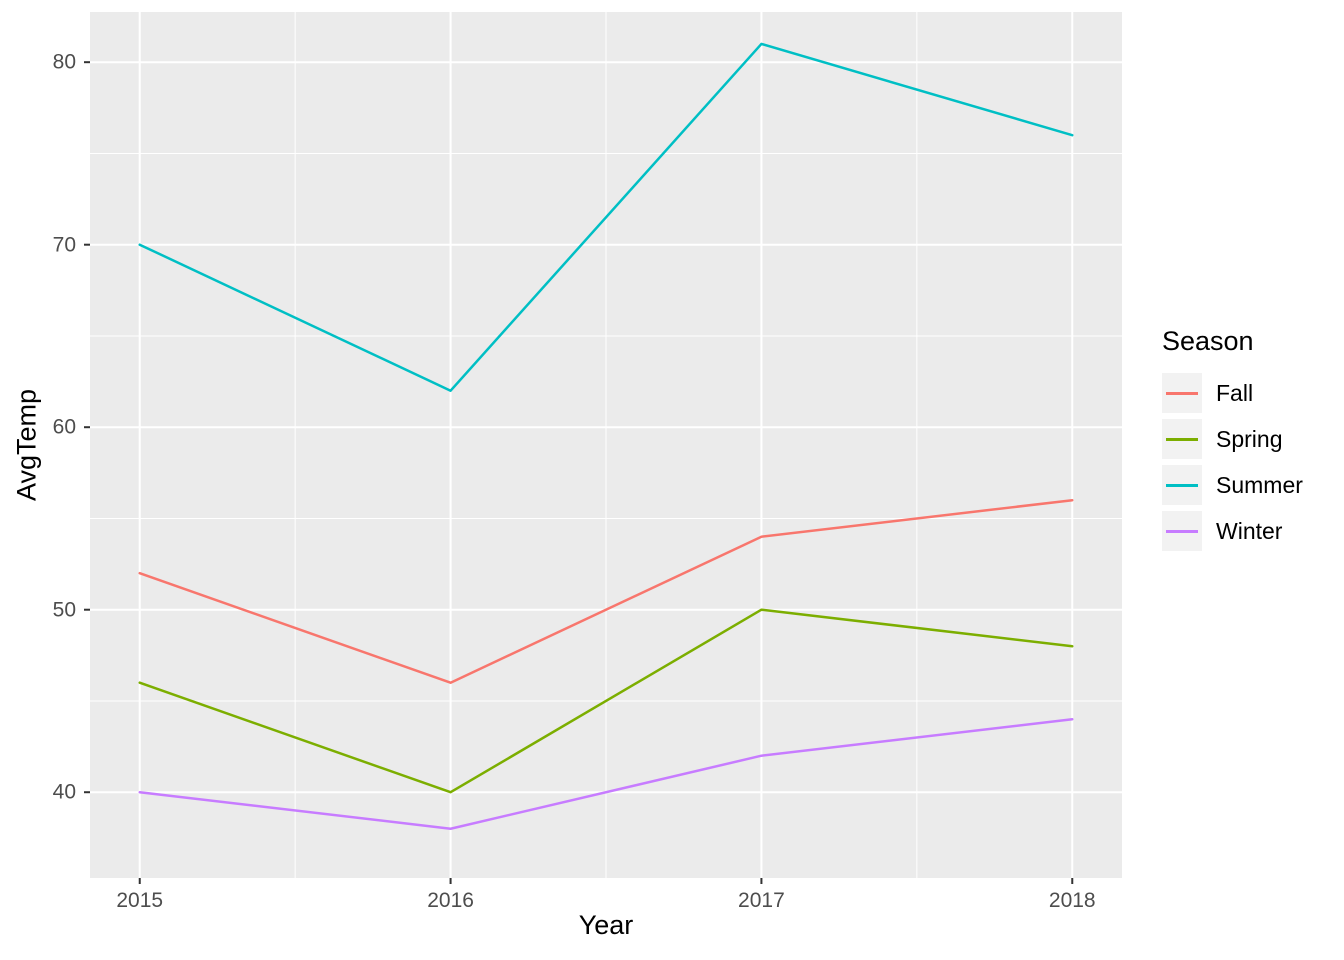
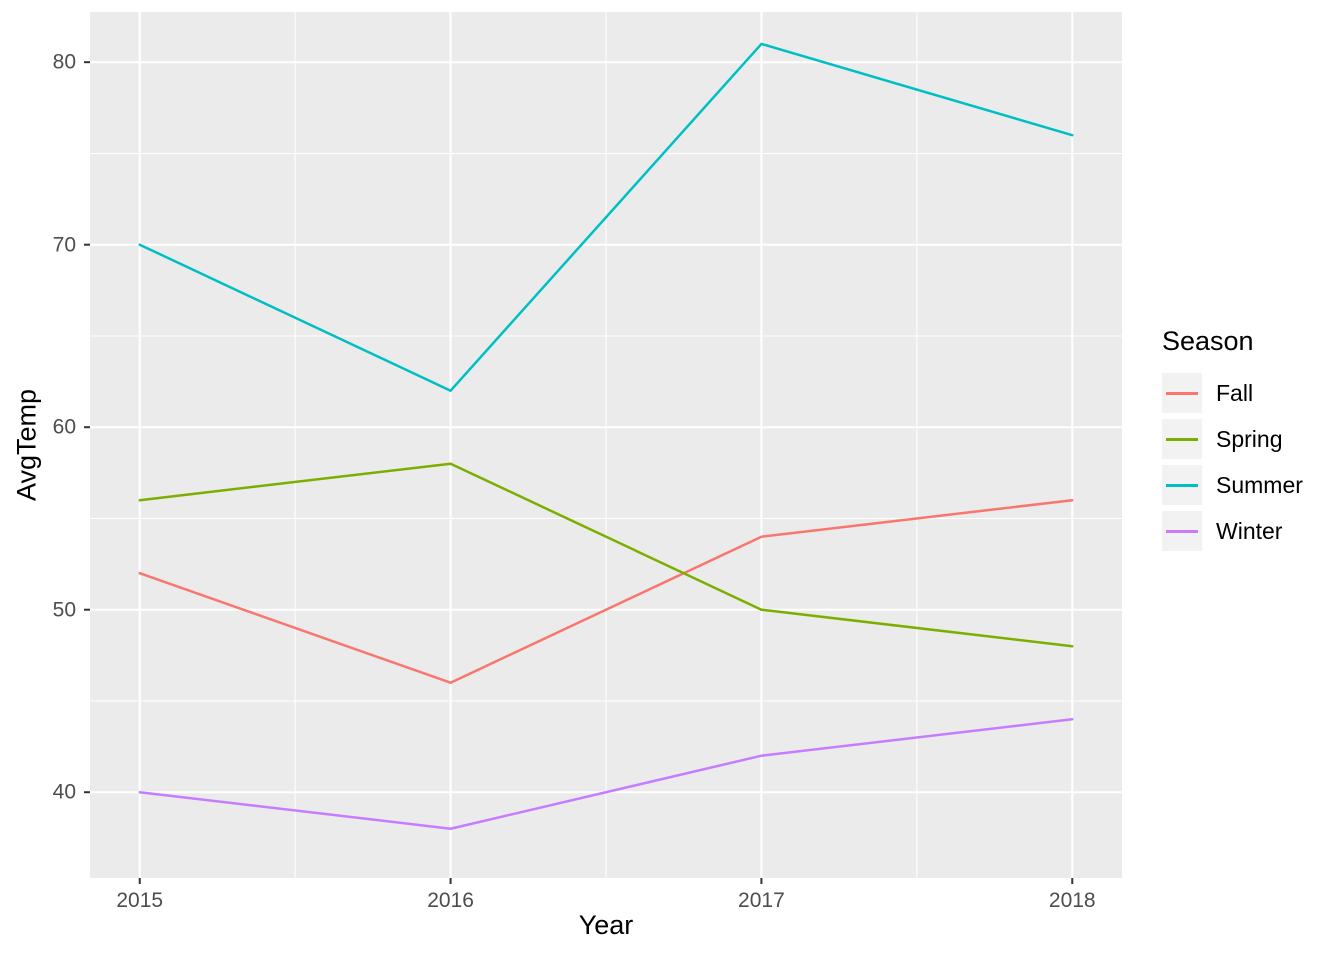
Spring/2015: 46 -> 56
Spring/2016: 40 -> 58
